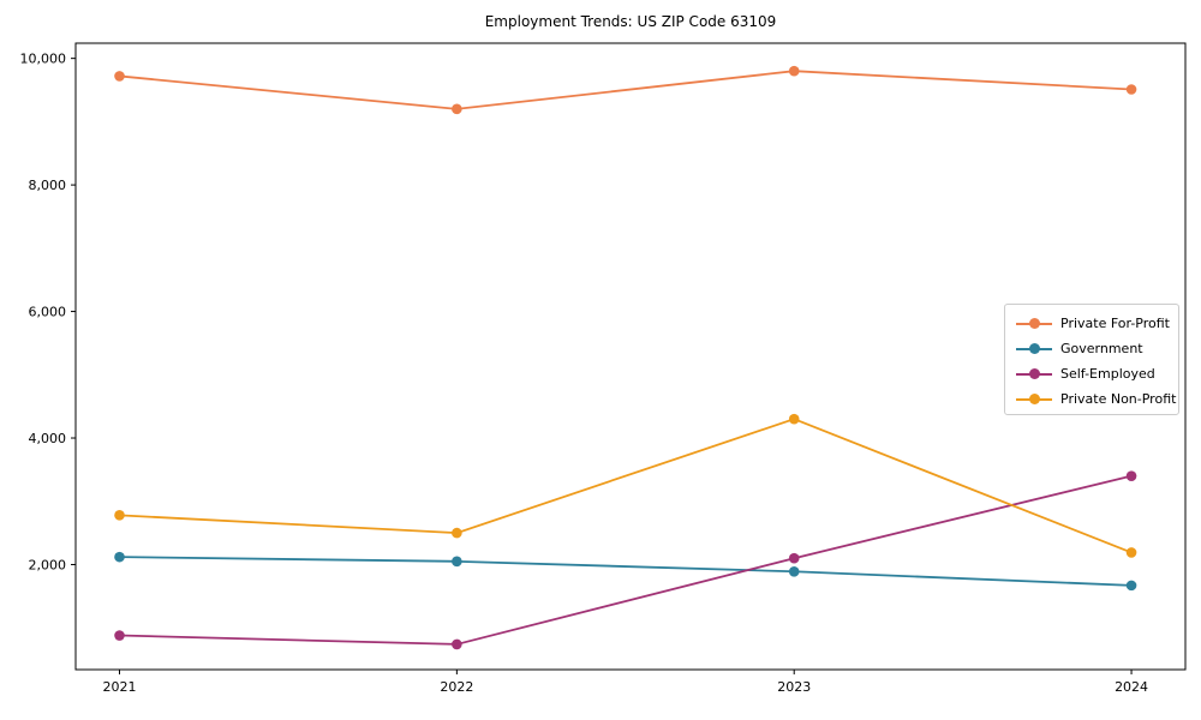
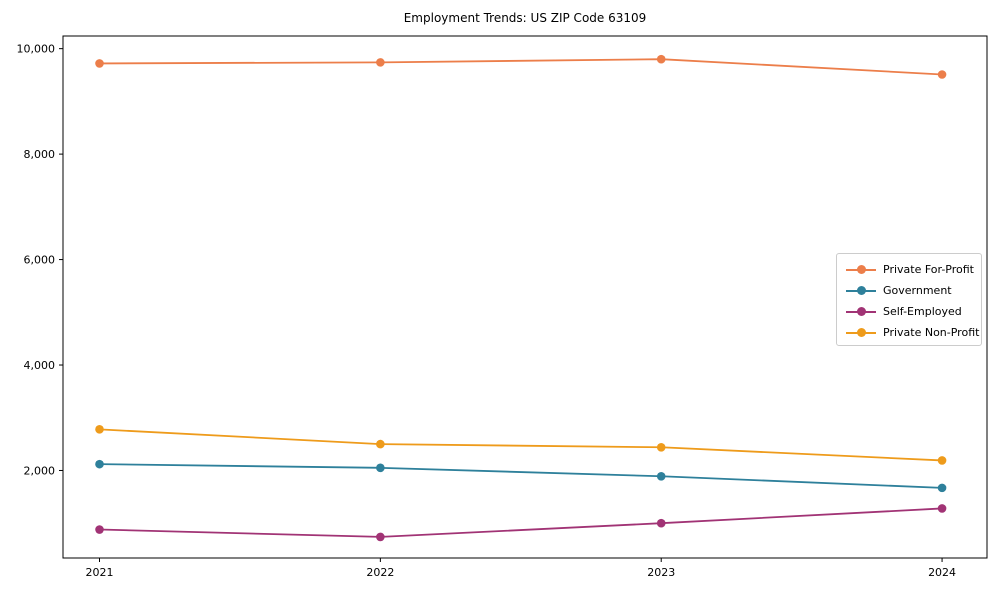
Private For-Profit/2022: 9200 -> 9700
Self-Employed/2023: 2100 -> 1000
Private Non-Profit/2023: 4300 -> 2400
Self-Employed/2024: 3400 -> 1300
